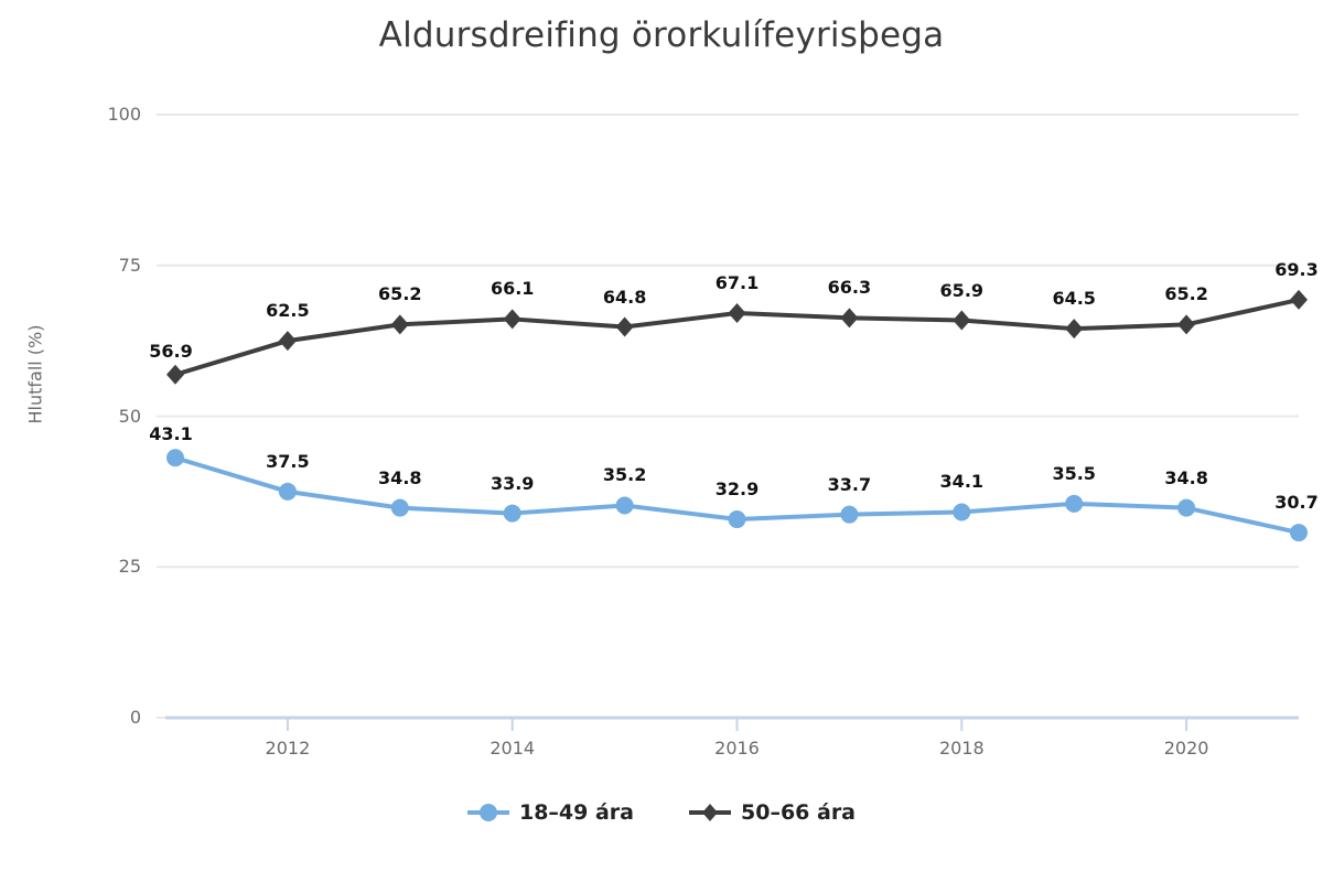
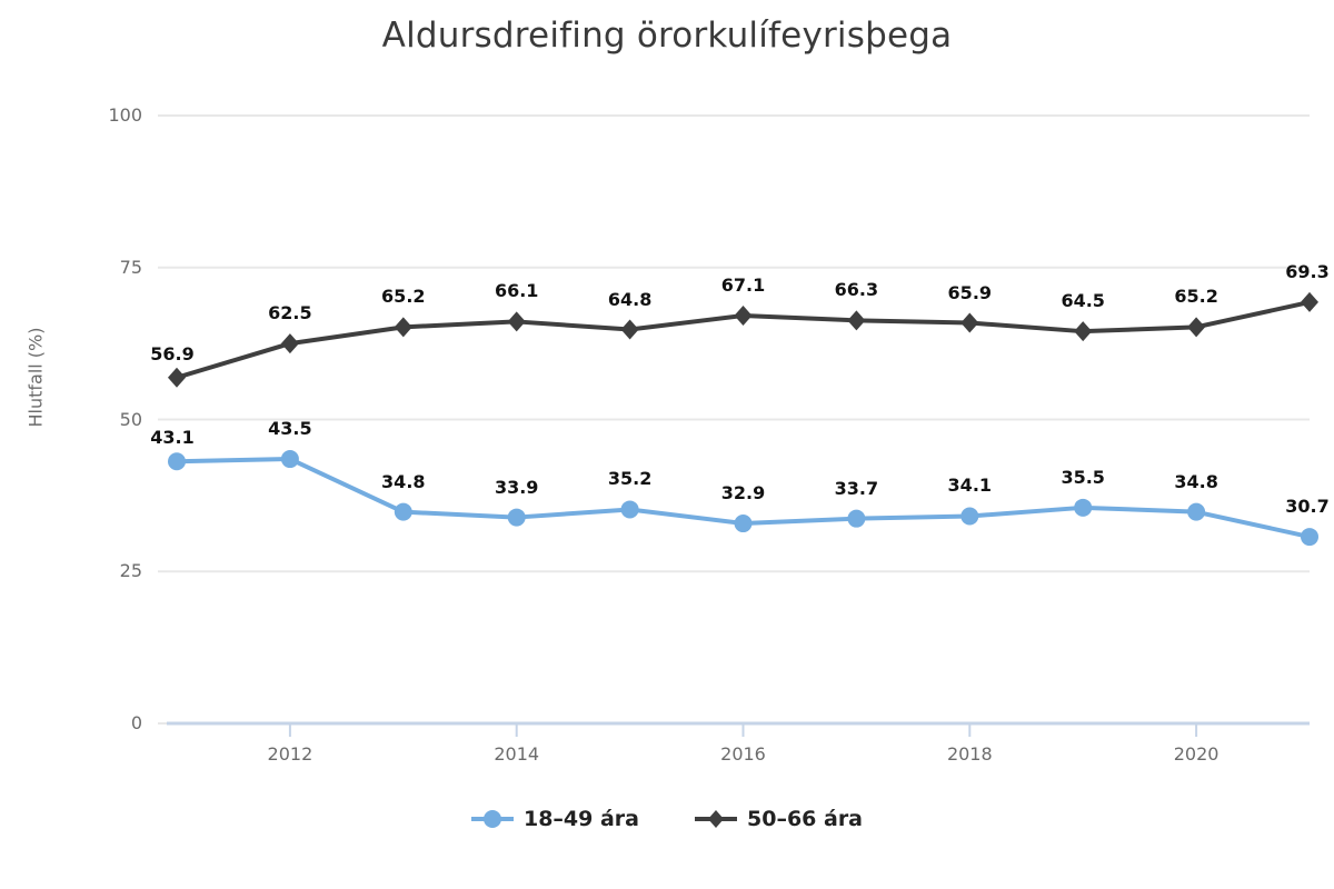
18–49 ára/2012: 37.5 -> 43.5
